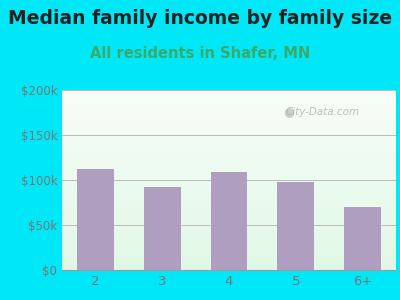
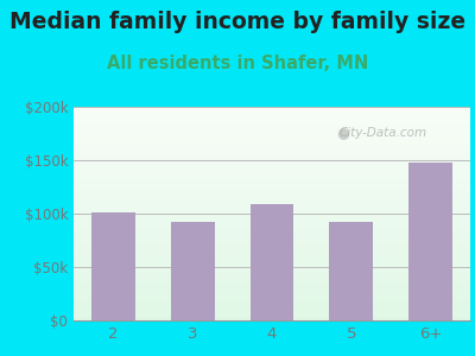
2: $112k -> $101k
5: $98k -> $92k
6+: $70k -> $148k
